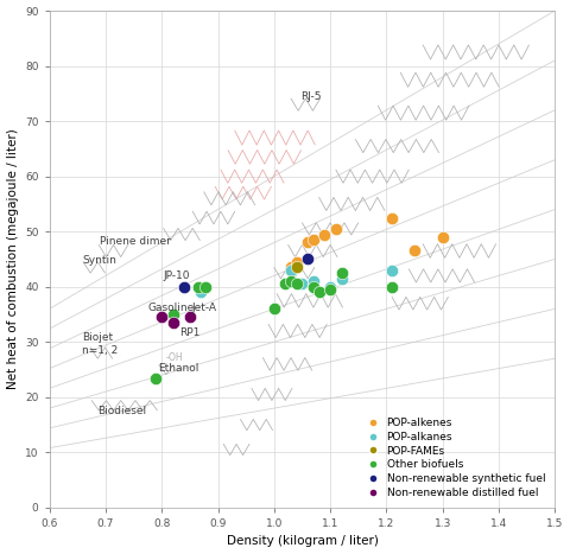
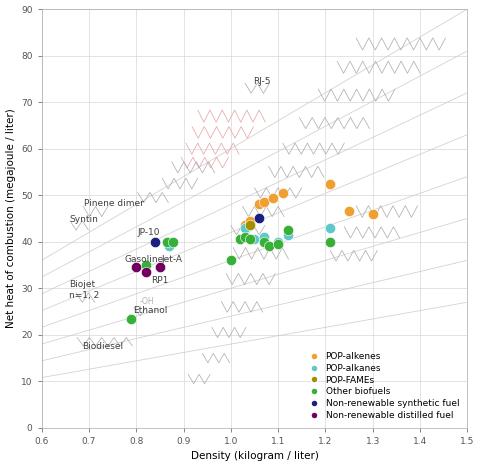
POP-alkenes/1.3: 49.0 -> 46.0
